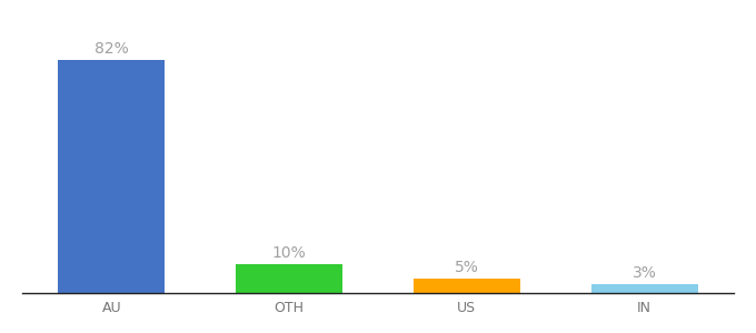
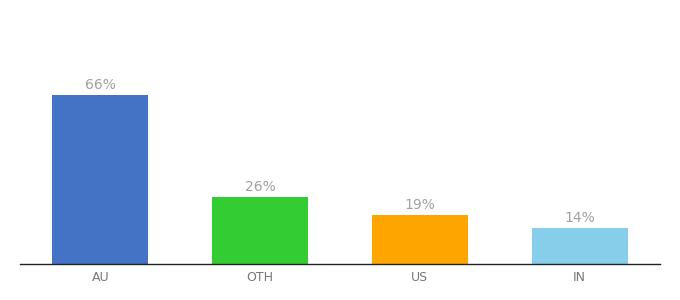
AU: 82% -> 66%
OTH: 10% -> 26%
US: 5% -> 19%
IN: 3% -> 14%
